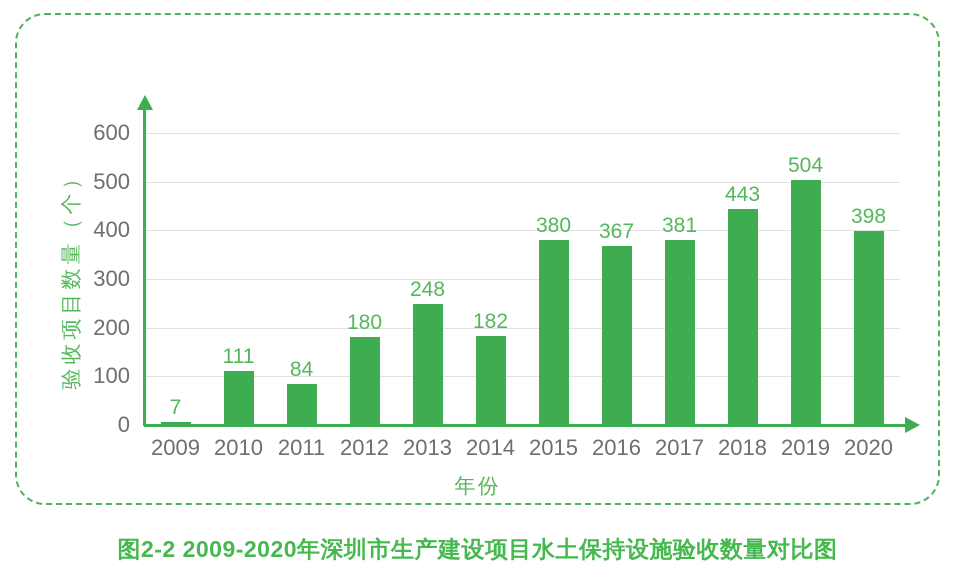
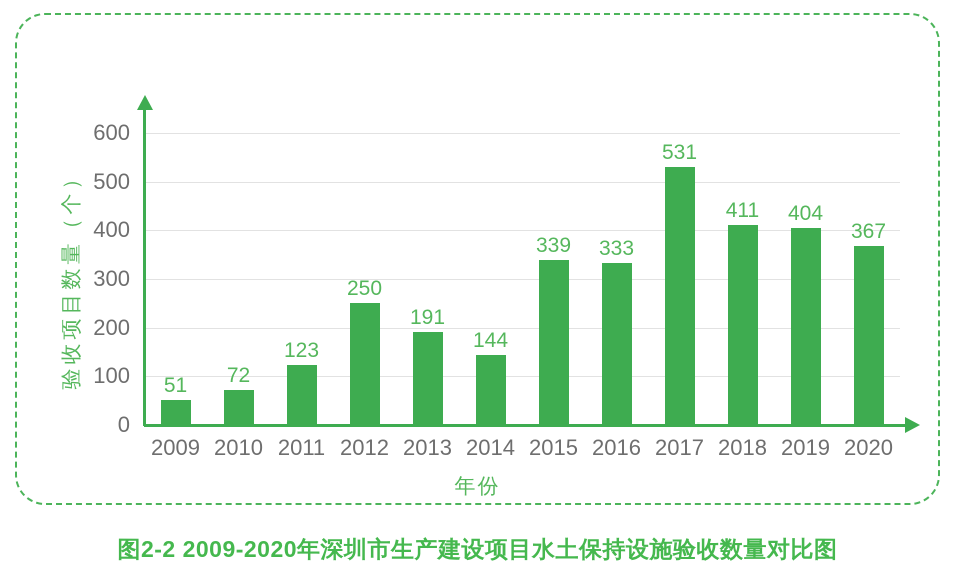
2009: 7 -> 51
2010: 111 -> 72
2011: 84 -> 123
2012: 180 -> 250
2013: 248 -> 191
2014: 182 -> 144
2015: 380 -> 339
2016: 367 -> 333
2017: 381 -> 531
2018: 443 -> 411
2019: 504 -> 404
2020: 398 -> 367
